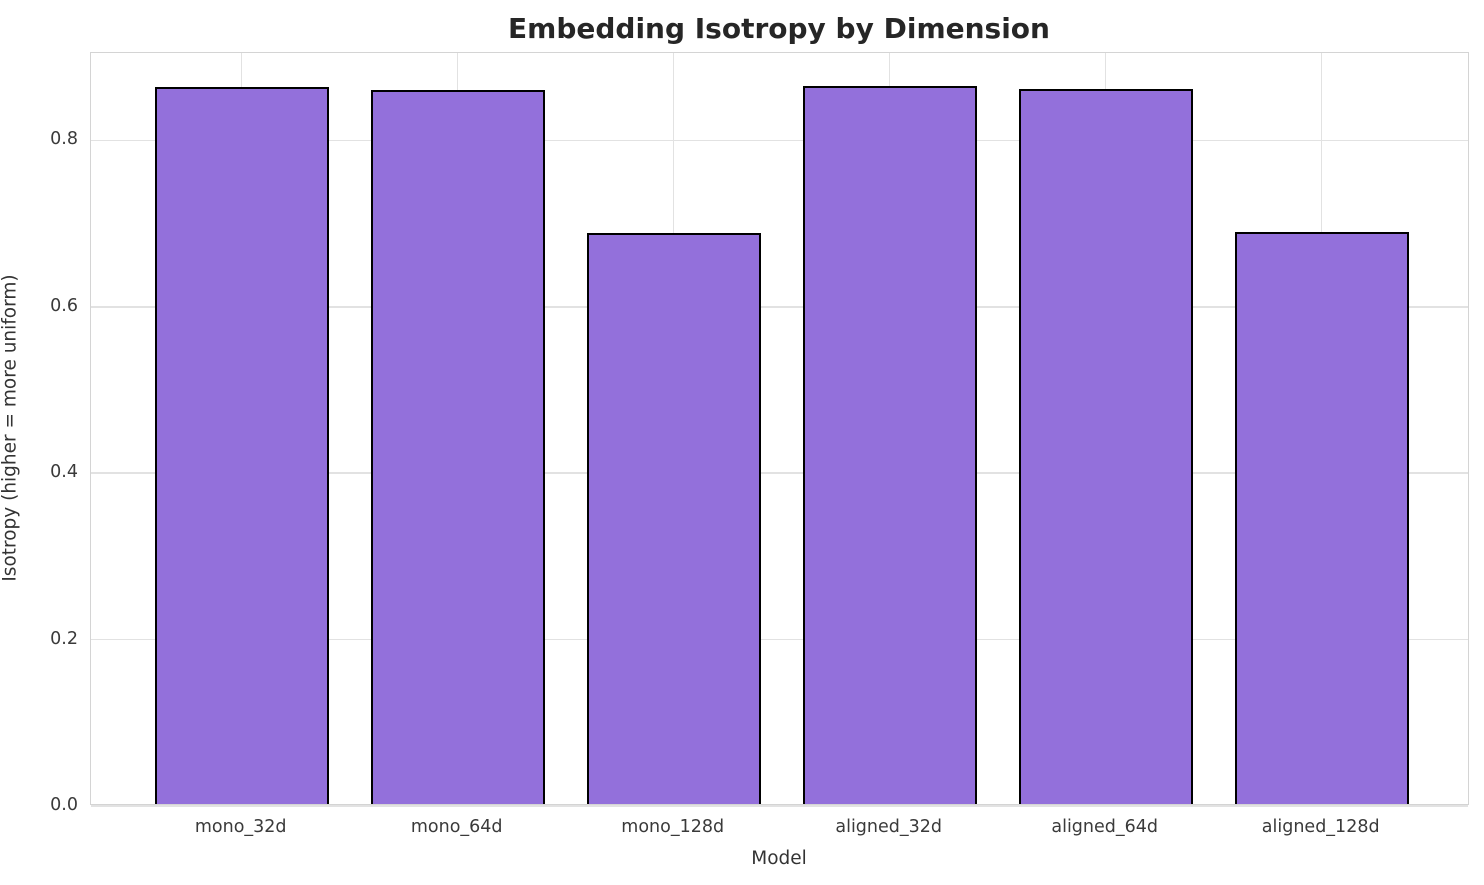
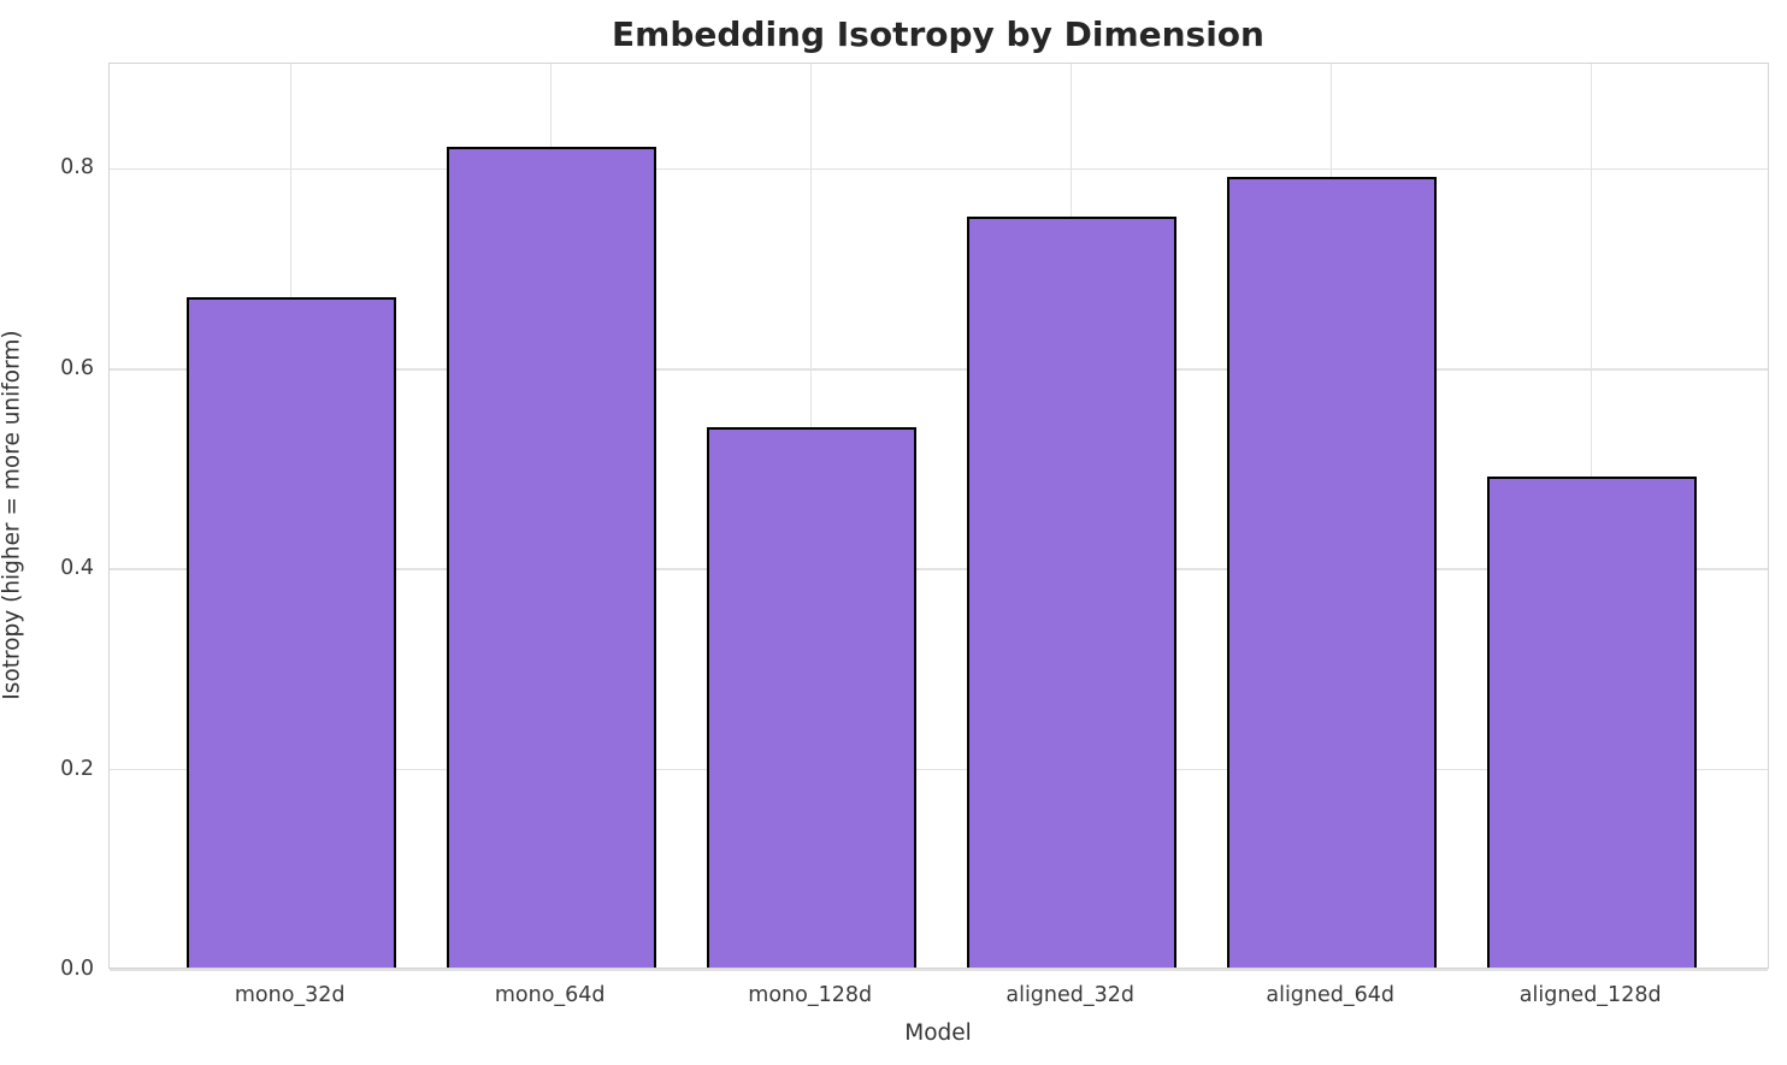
mono_32d: 0.86 -> 0.67
mono_64d: 0.86 -> 0.82
mono_128d: 0.69 -> 0.54
aligned_32d: 0.86 -> 0.75
aligned_64d: 0.86 -> 0.79
aligned_128d: 0.69 -> 0.49
